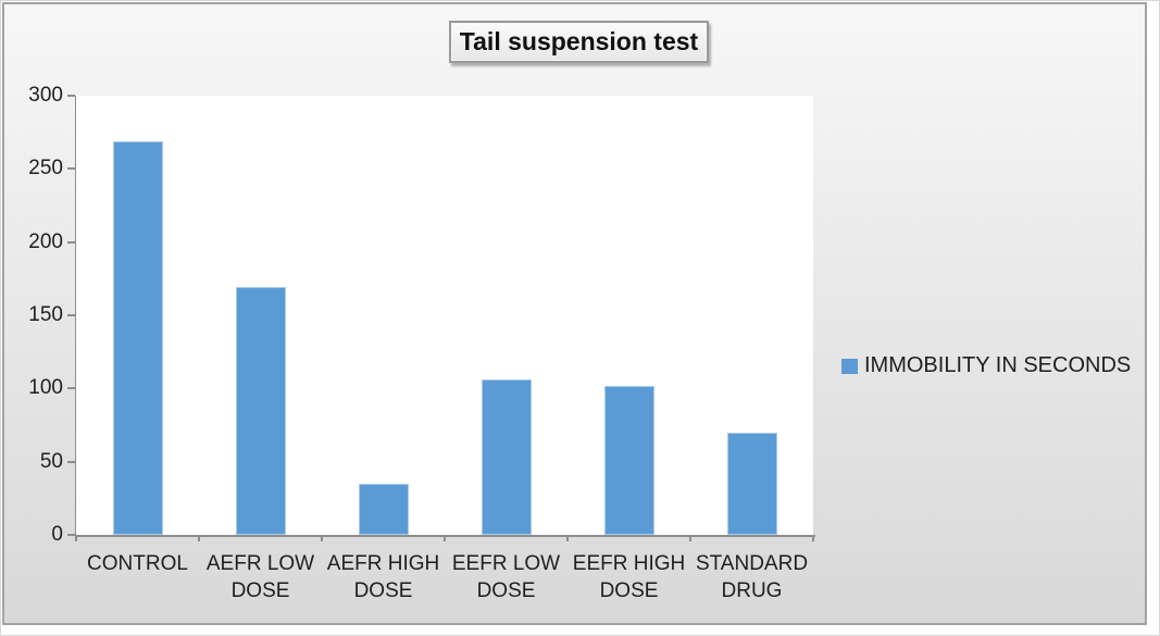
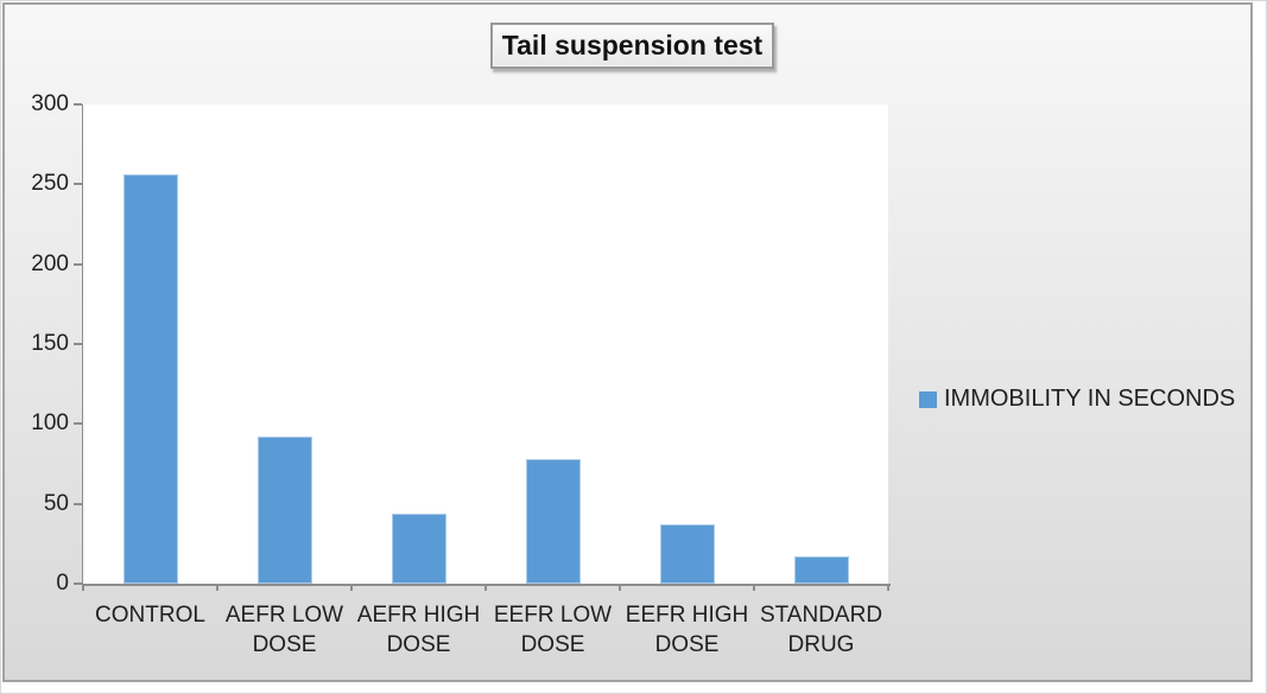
CONTROL: 269 -> 256
AEFR LOW DOSE: 169 -> 92
AEFR HIGH DOSE: 35 -> 44
EEFR LOW DOSE: 106 -> 78
EEFR HIGH DOSE: 102 -> 37
STANDARD DRUG: 70 -> 17
